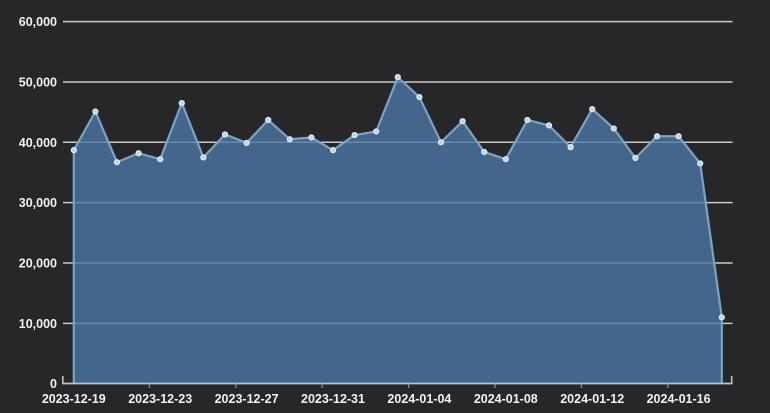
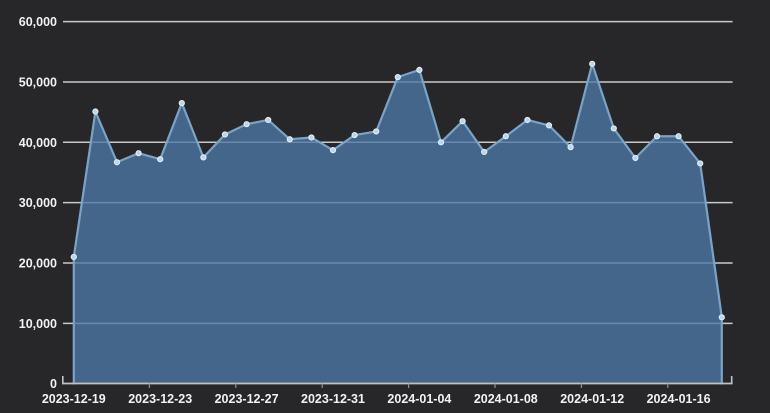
2023-12-19: 39000 -> 21000
2023-12-27: 40000 -> 43000
2024-01-04: 48000 -> 52000
2024-01-08: 37000 -> 41000
2024-01-12: 46000 -> 53000
